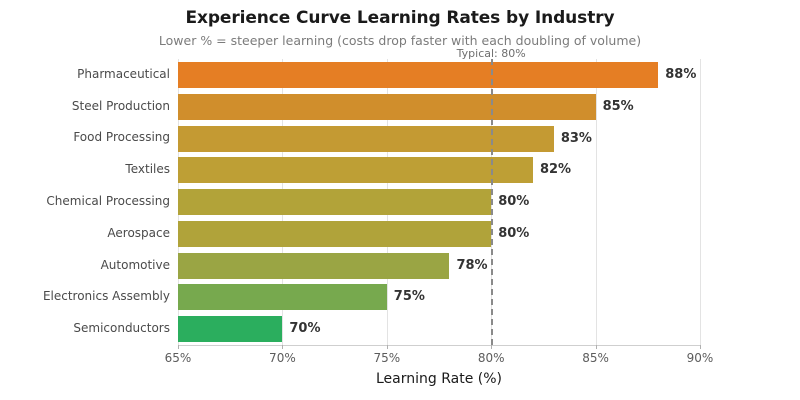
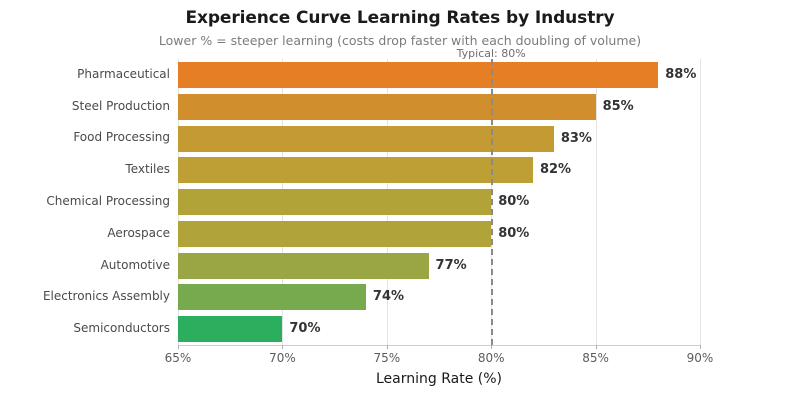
Automotive: 78% -> 77%
Electronics Assembly: 75% -> 74%
